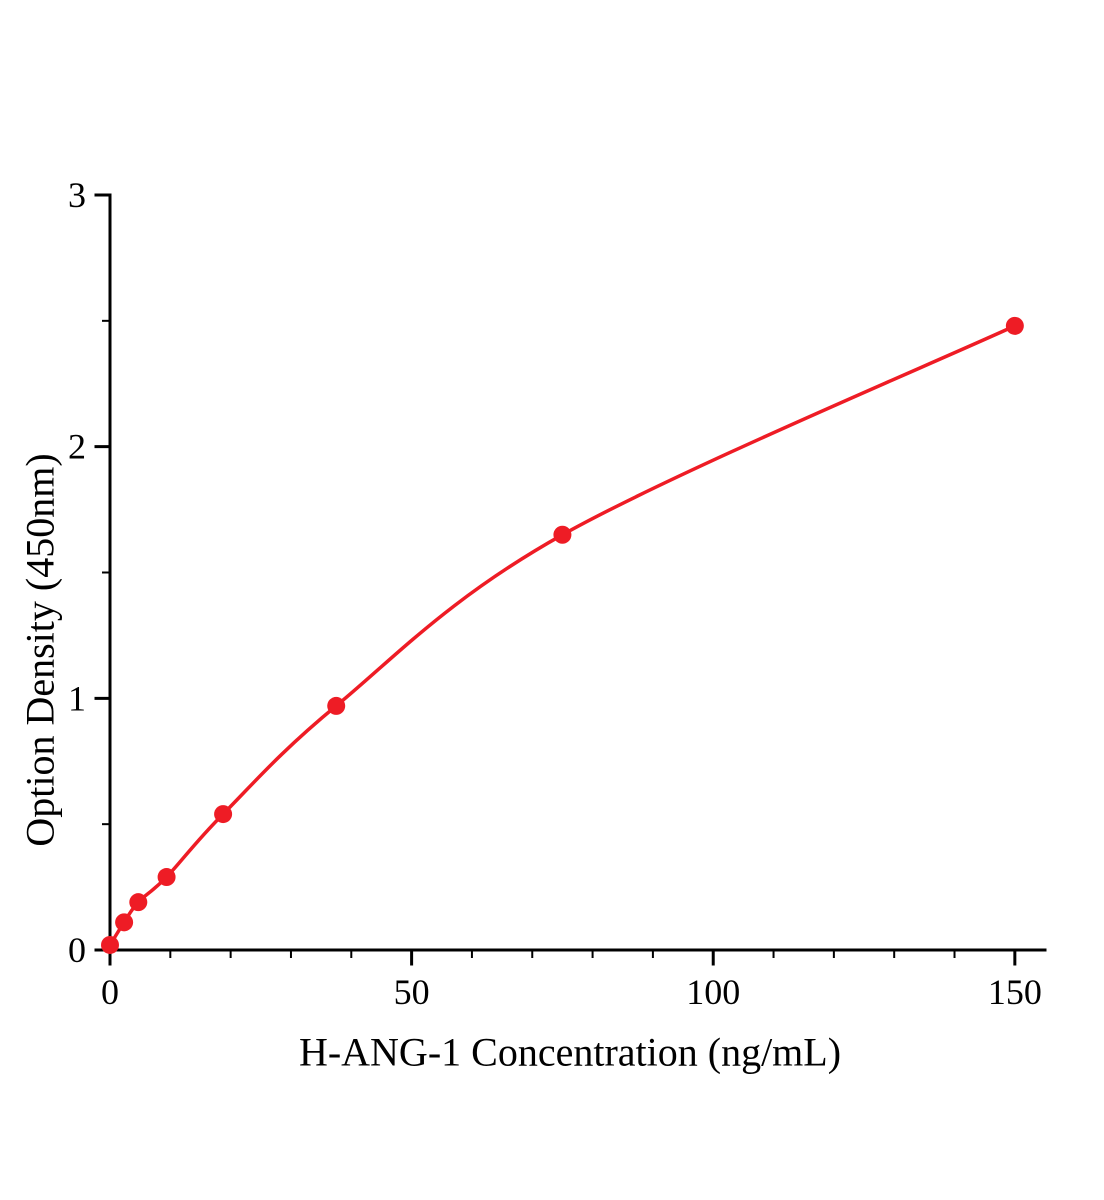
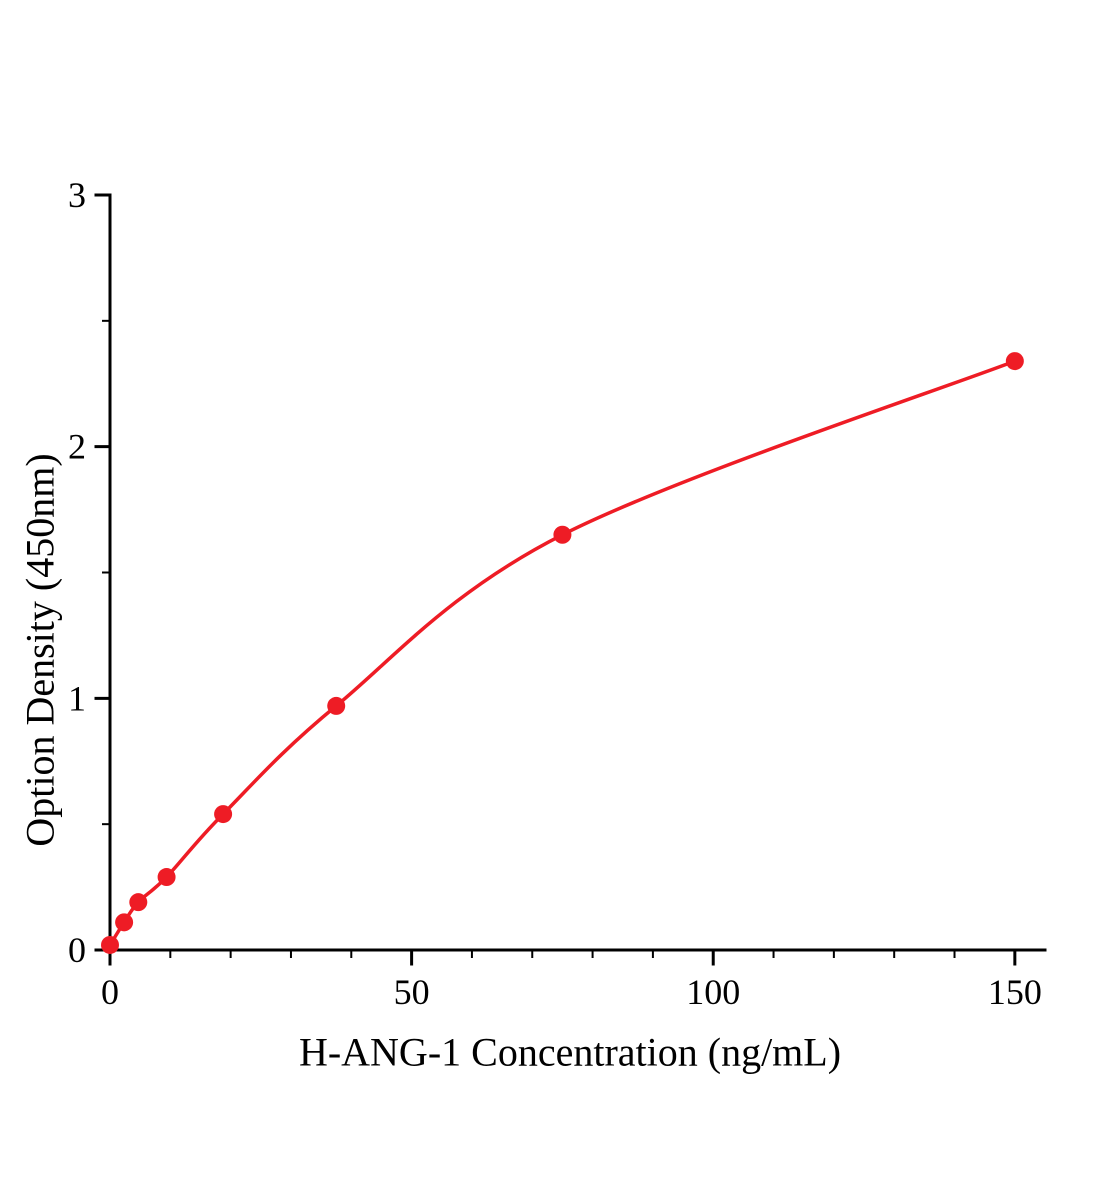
150: 2.48 -> 2.34
